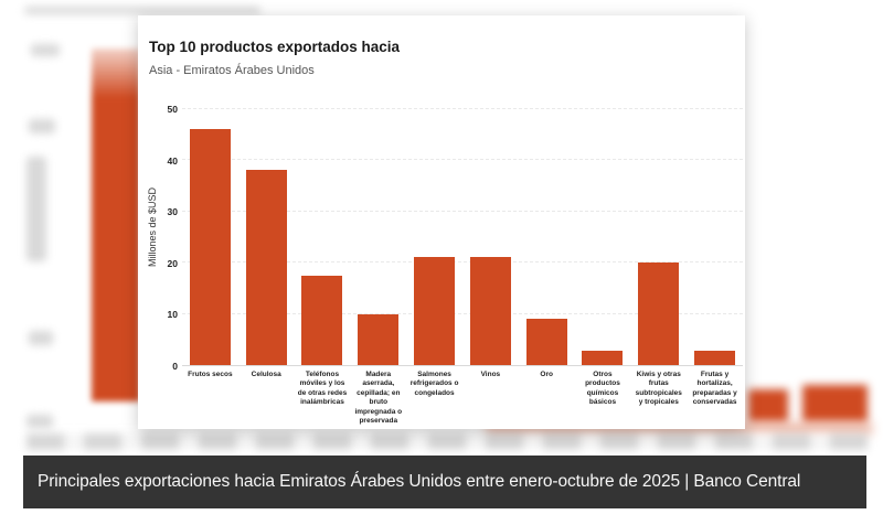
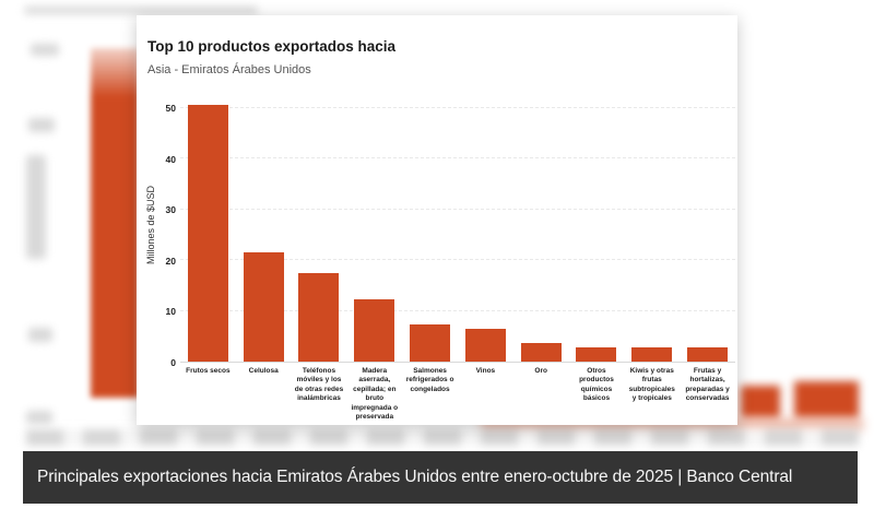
Frutos secos: 46 -> 50
Celulosa: 38 -> 22
Madera aserrada, cepillada; en bruto impregnada o preservada: 10 -> 12
Salmones refrigerados o congelados: 21 -> 7
Vinos: 21 -> 6
Oro: 9 -> 4
Kiwis y otras frutas subtropicales y tropicales: 20 -> 3
